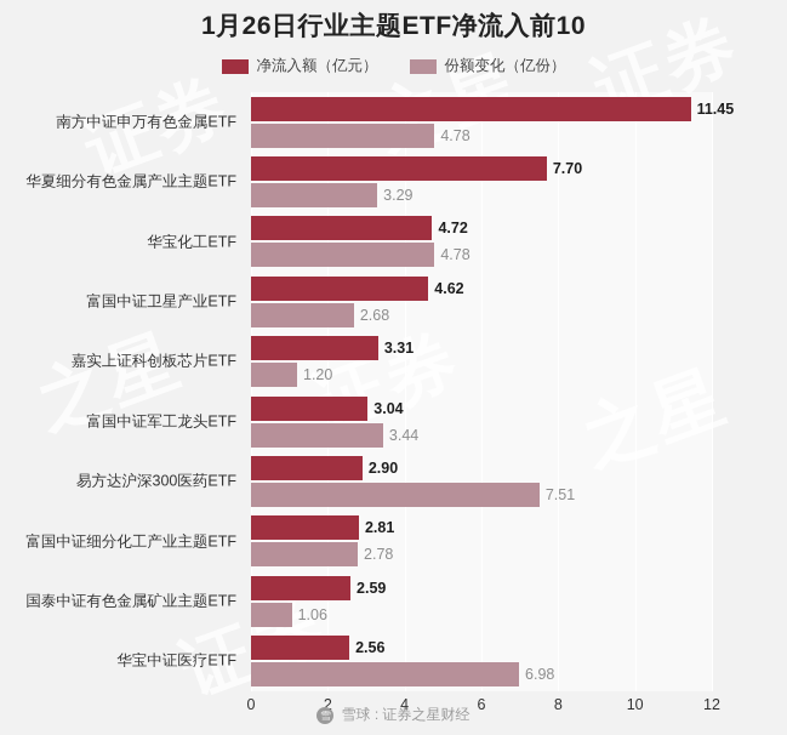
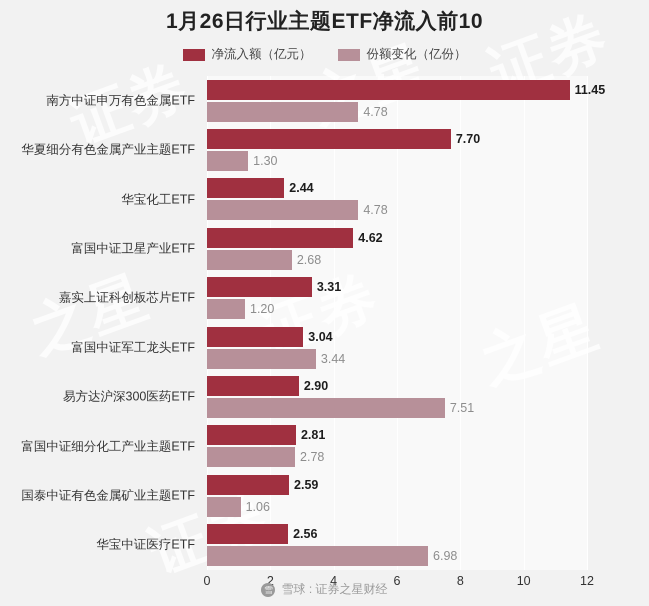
份额变化（亿份）/华夏细分有色金属产业主题ETF: 3.29 -> 1.30
净流入额（亿元）/华宝化工ETF: 4.72 -> 2.44
